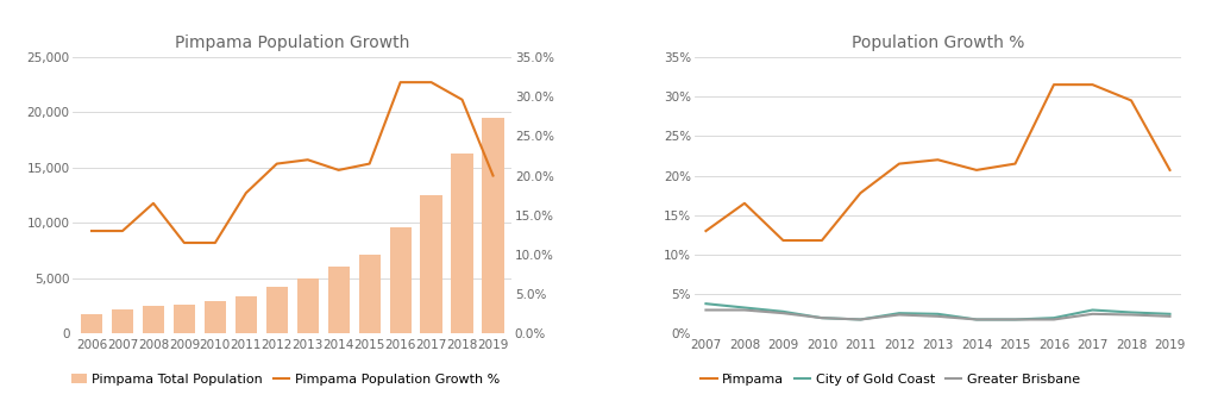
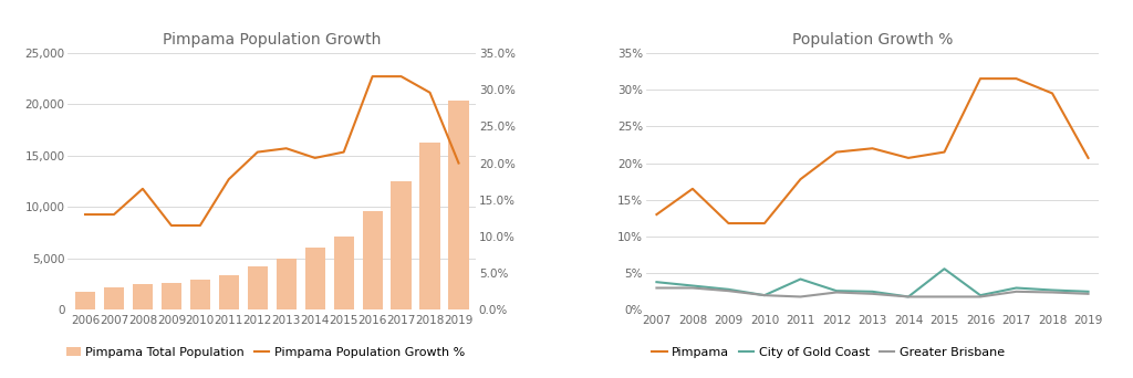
Pimpama Population Growth/Pimpama Total Population/2019: 19,500 -> 20,400
Population Growth %/City of Gold Coast/2011: 1.8% -> 4.2%
Population Growth %/City of Gold Coast/2015: 1.8% -> 5.6%
